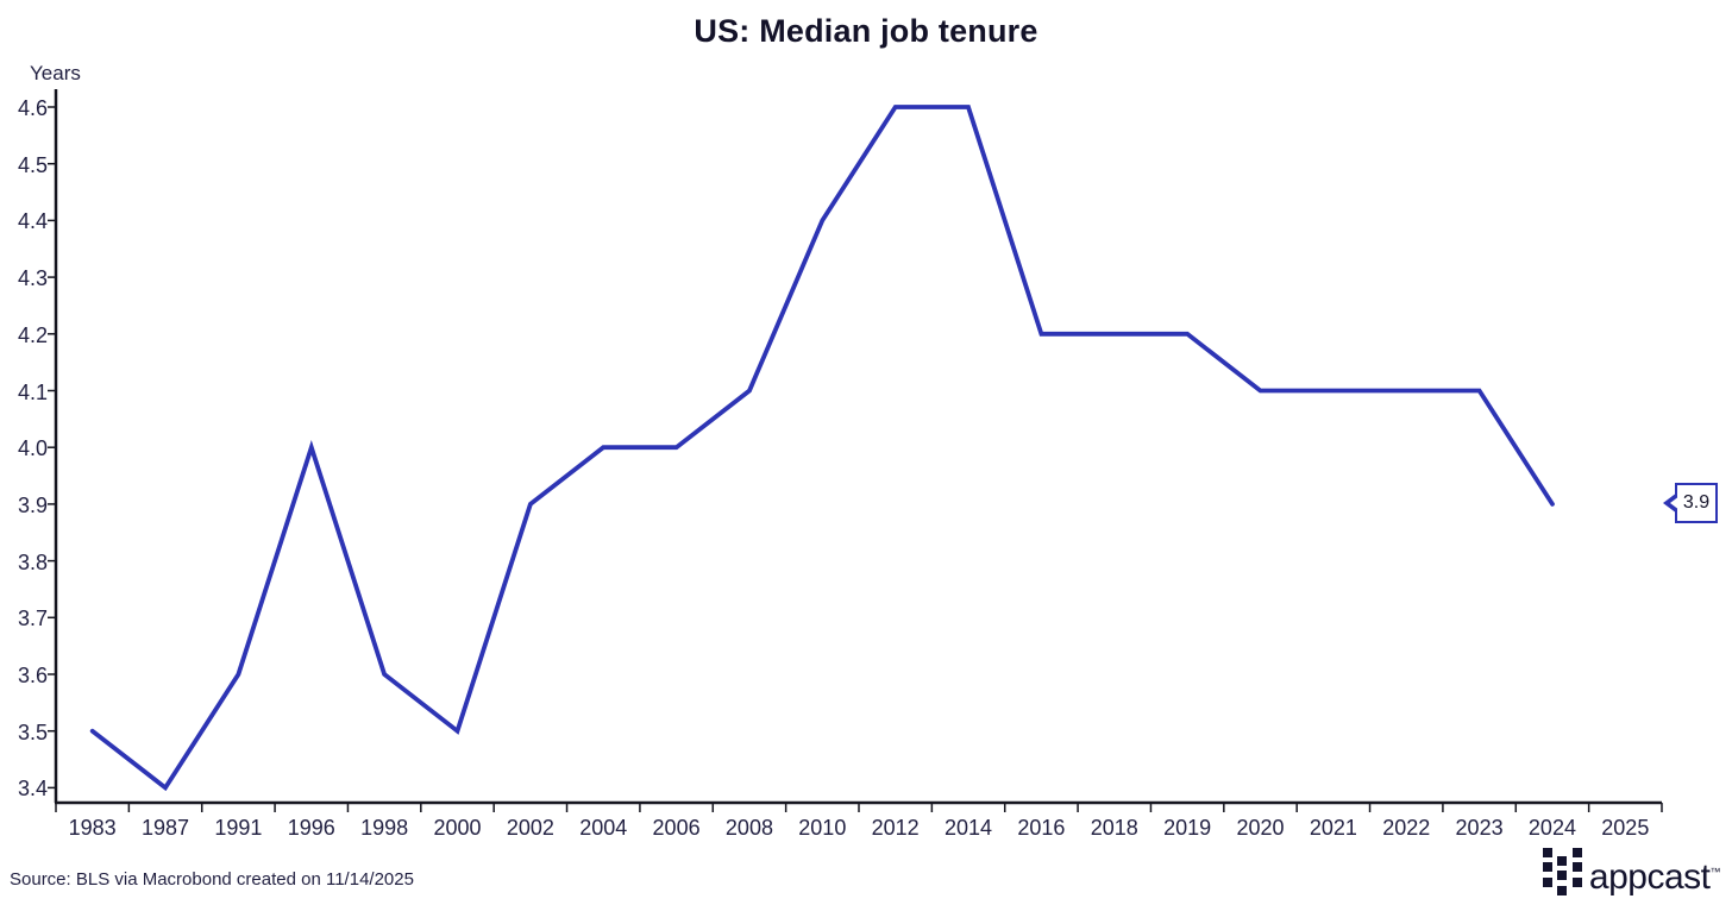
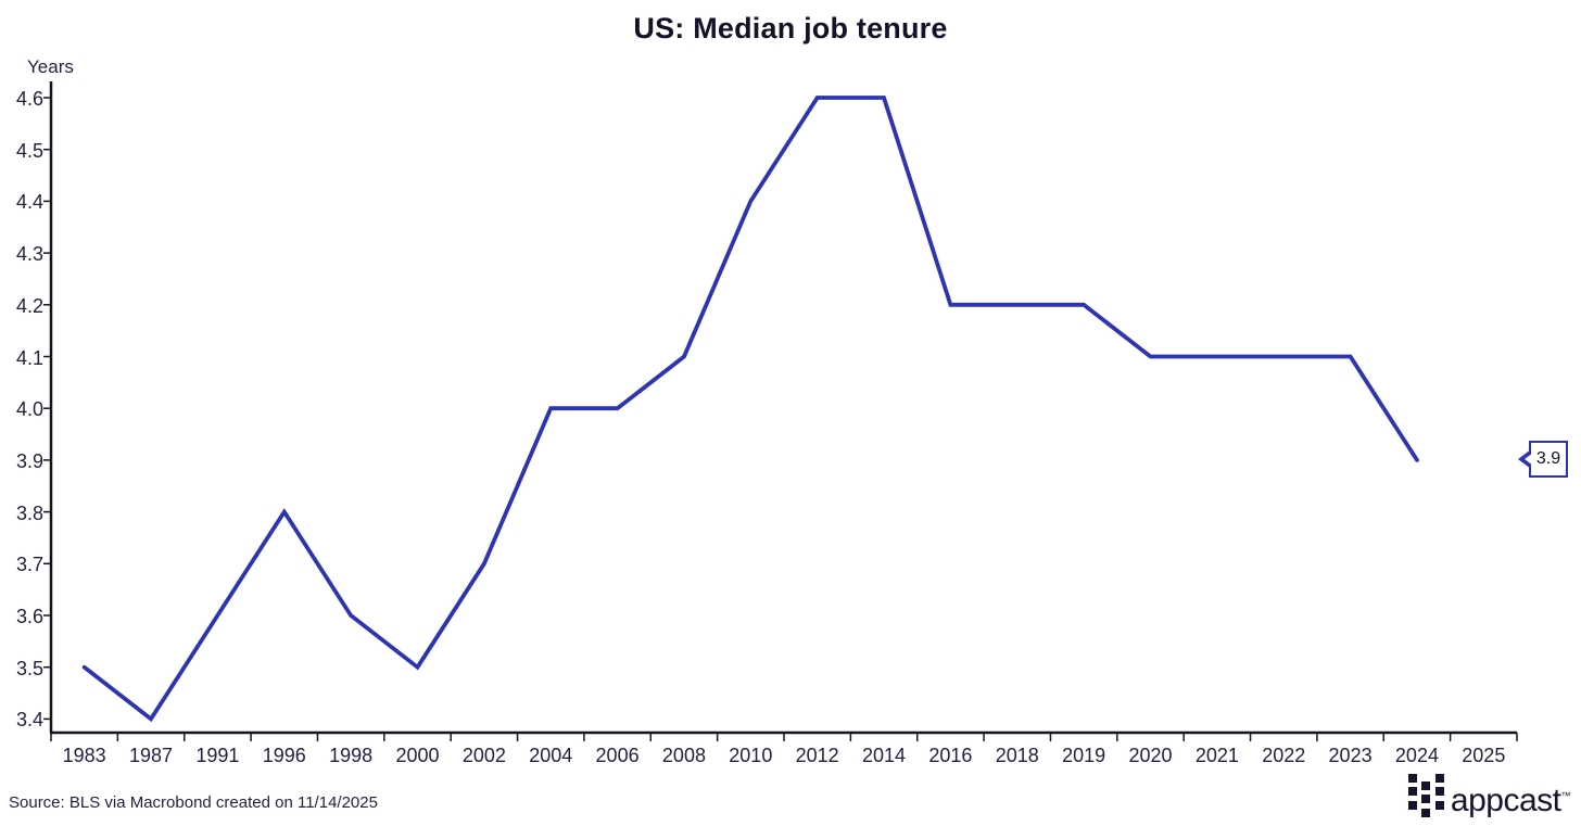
1996: 4.0 -> 3.8
2002: 3.9 -> 3.7
